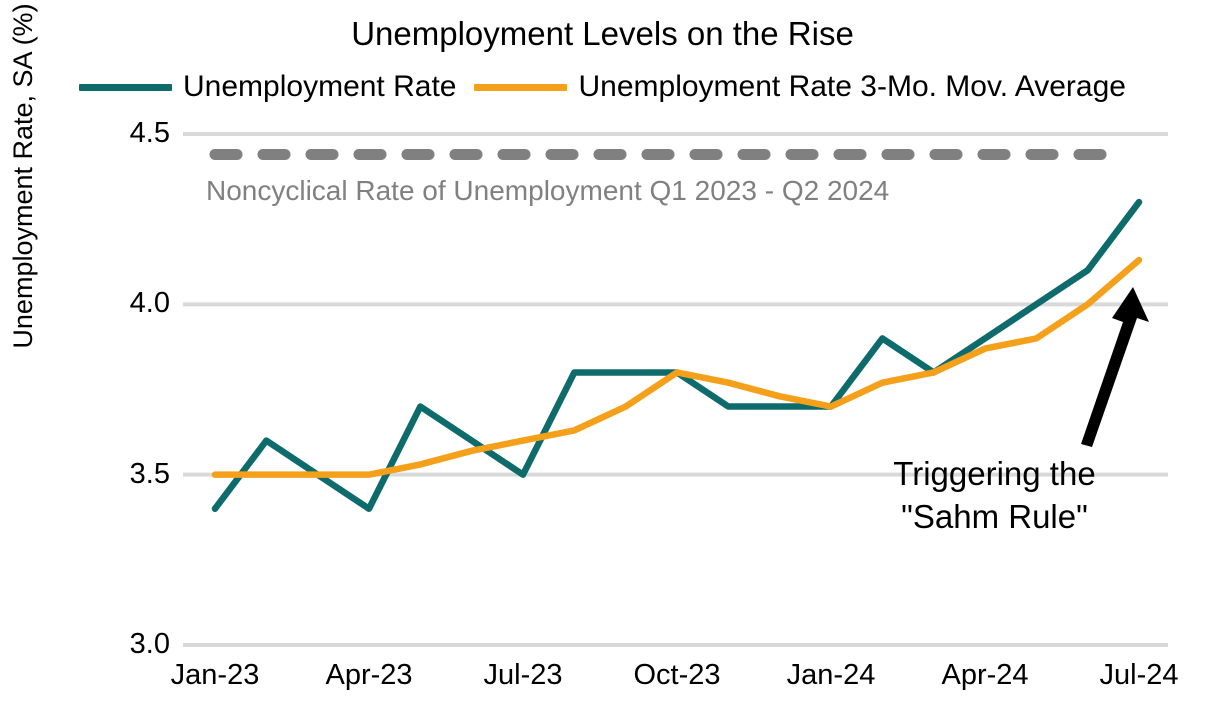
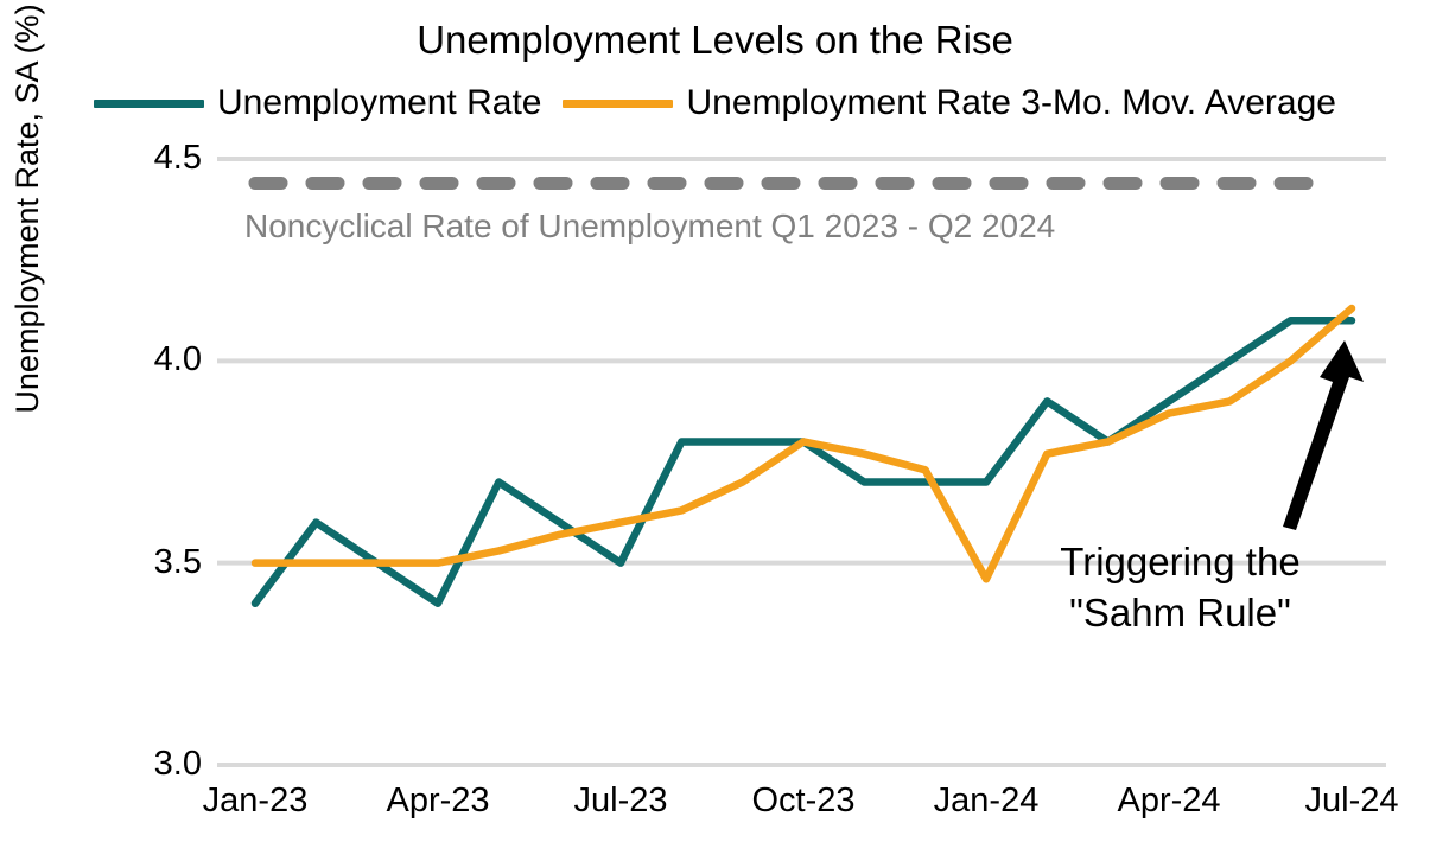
Unemployment Rate 3-Mo. Mov. Average/Jan-24: 3.70 -> 3.46
Unemployment Rate/Jul-24: 4.3 -> 4.1
